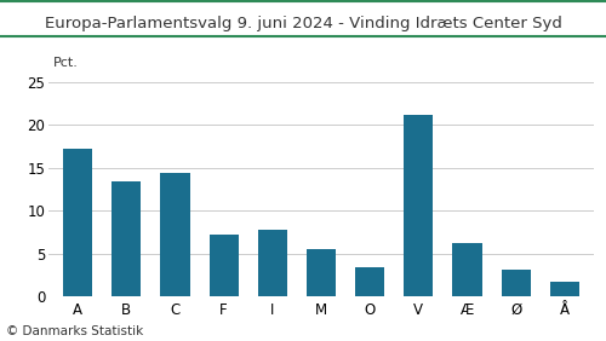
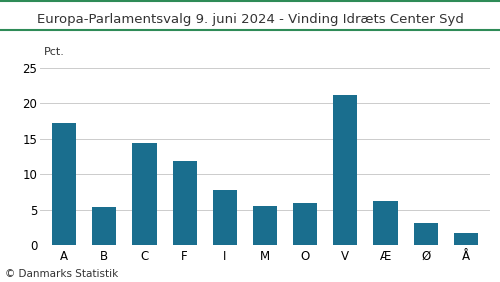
B: 13.4 -> 5.4
F: 7.2 -> 11.8
O: 3.4 -> 6.0
